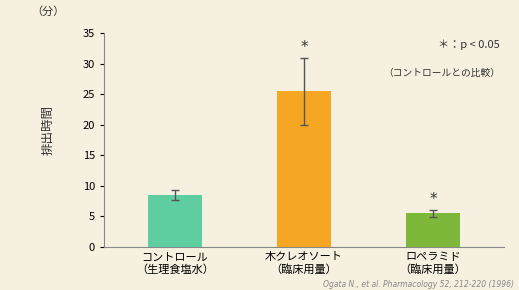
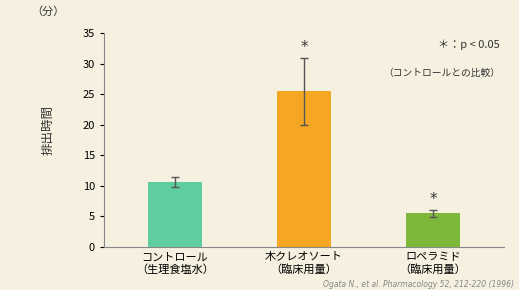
コントロール （生理食塩水）: 8.5 -> 10.6
